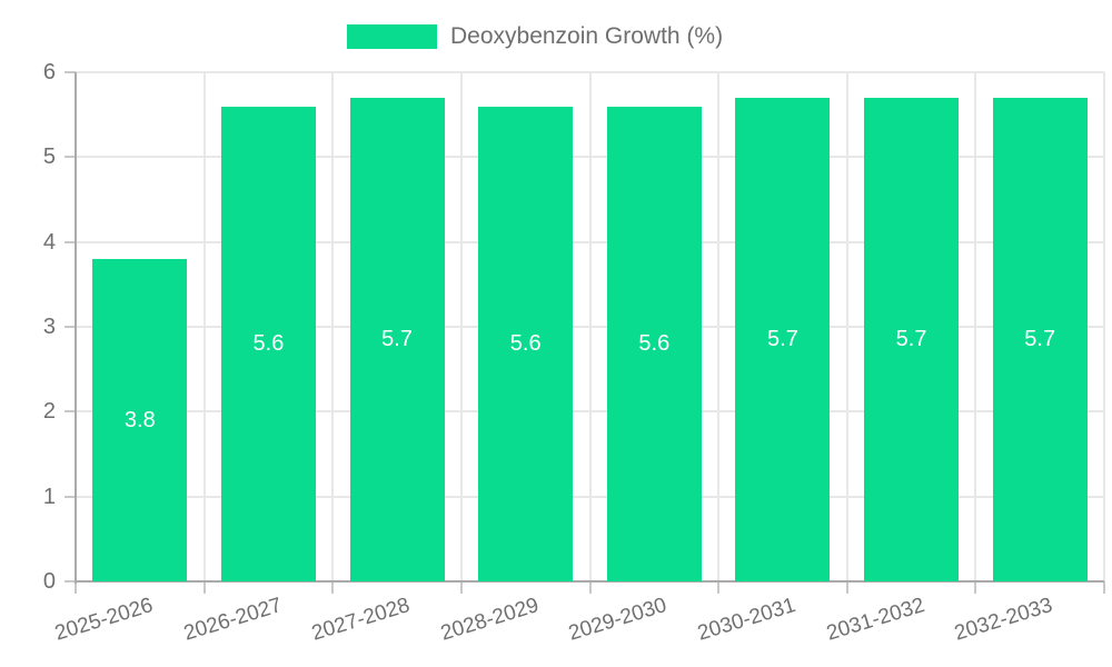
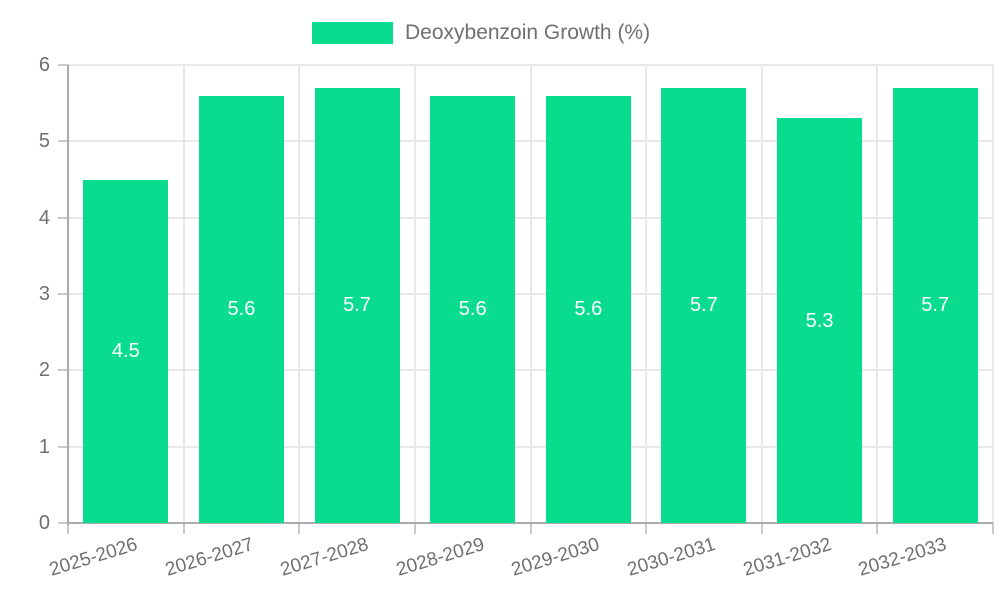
2025-2026: 3.8 -> 4.5
2031-2032: 5.7 -> 5.3
